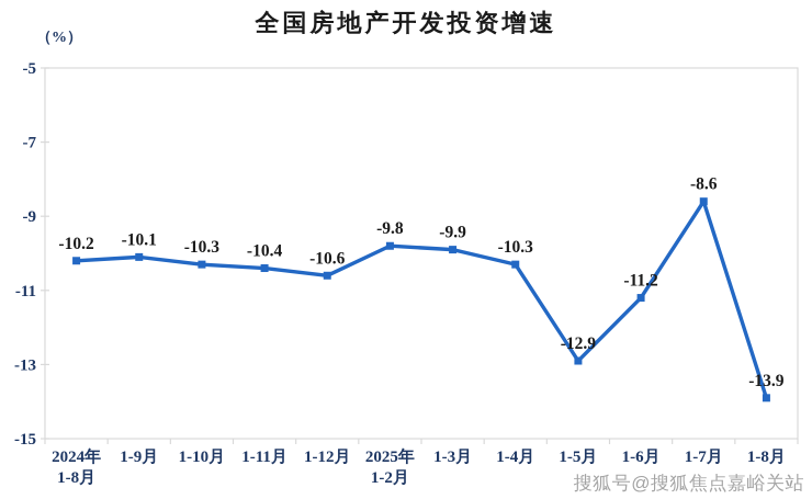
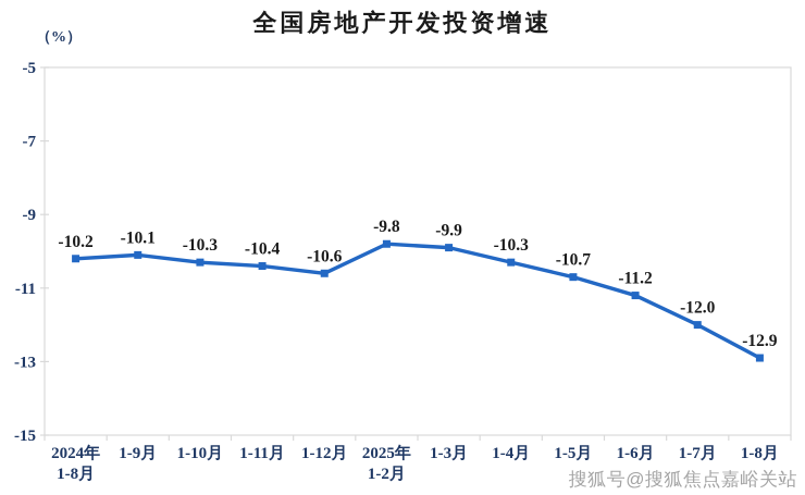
1-5月: -12.9 -> -10.7
1-7月: -8.6 -> -12.0
1-8月: -13.9 -> -12.9
